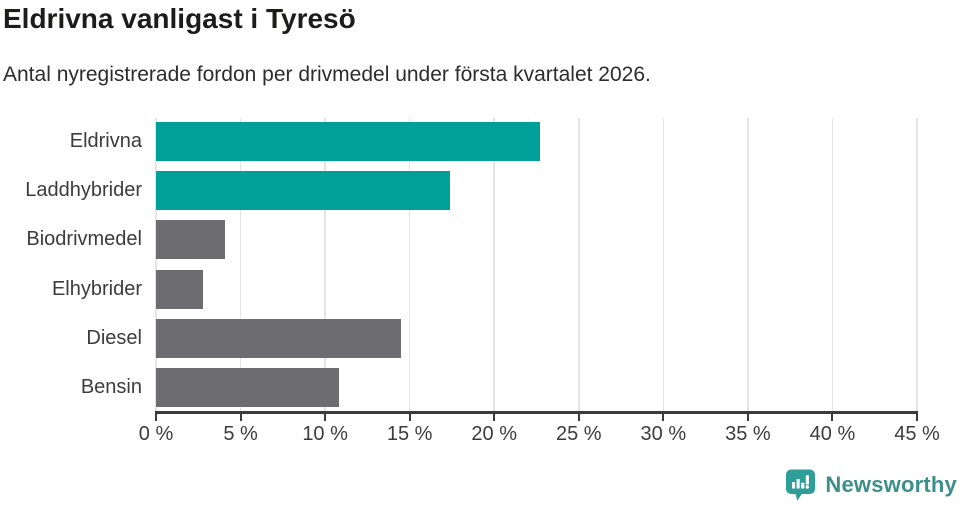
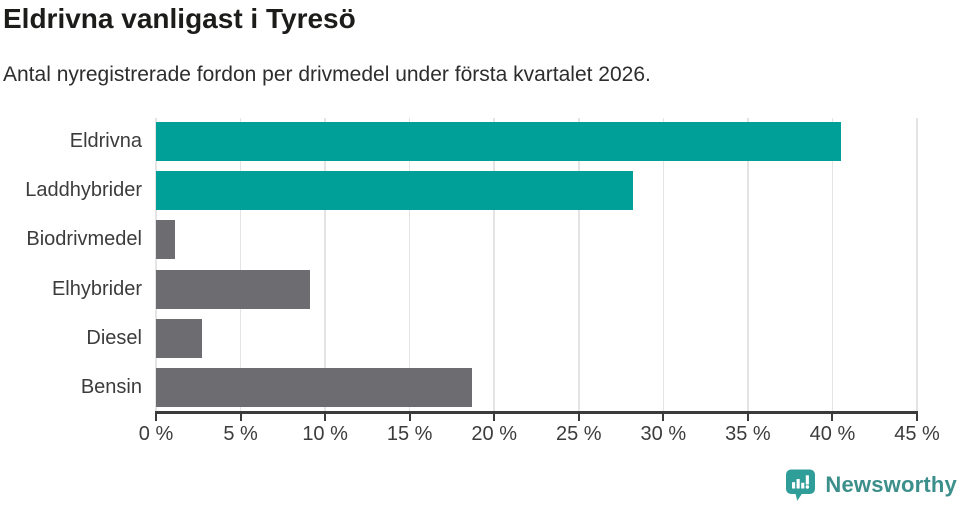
Eldrivna: 22.7% -> 40.5%
Laddhybrider: 17.4% -> 28.2%
Biodrivmedel: 4.1% -> 1.1%
Elhybrider: 2.8% -> 9.1%
Diesel: 14.5% -> 2.7%
Bensin: 10.8% -> 18.7%
